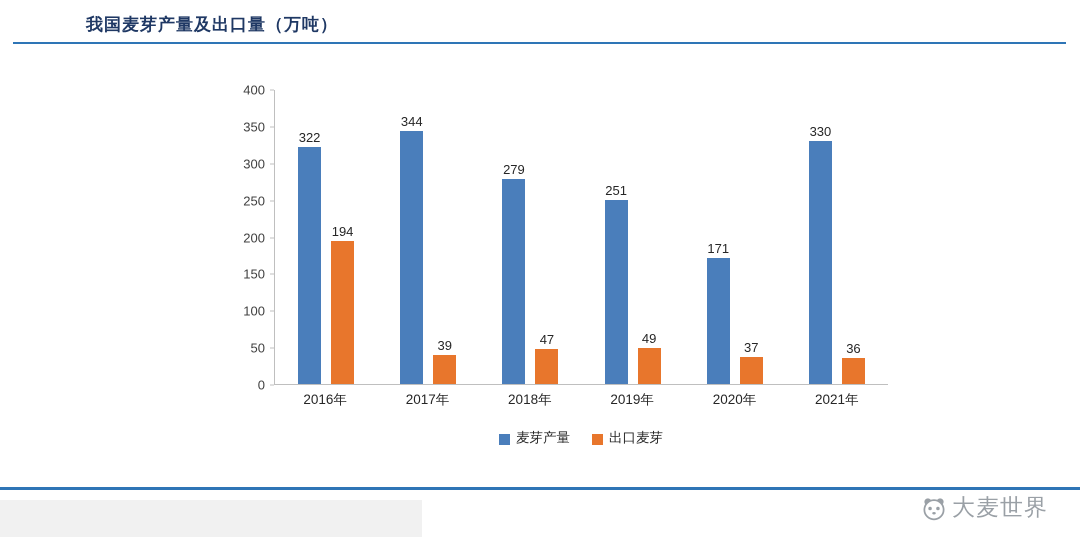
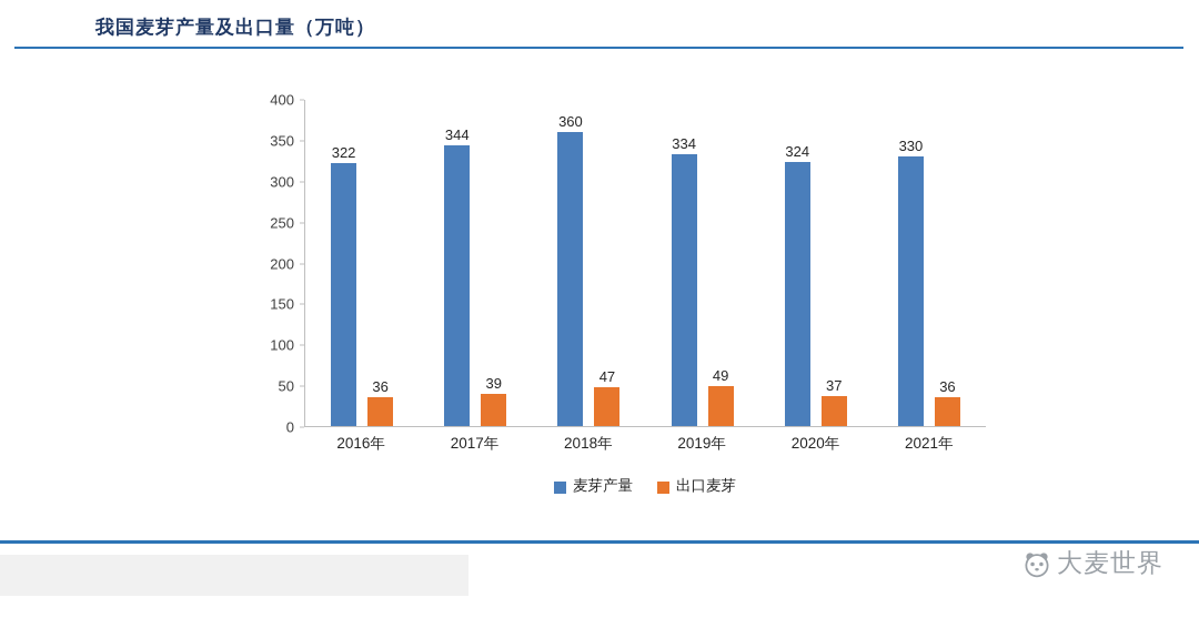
出口麦芽/2016年: 194 -> 36
麦芽产量/2018年: 279 -> 360
麦芽产量/2019年: 251 -> 334
麦芽产量/2020年: 171 -> 324
